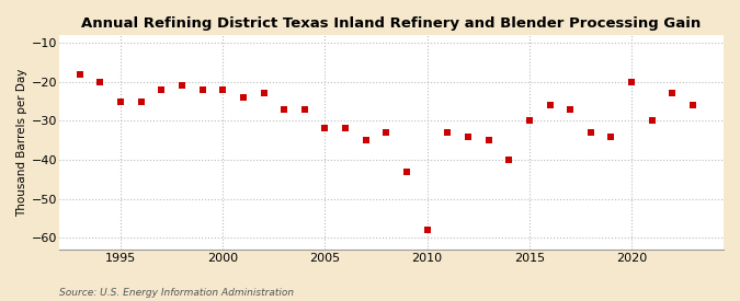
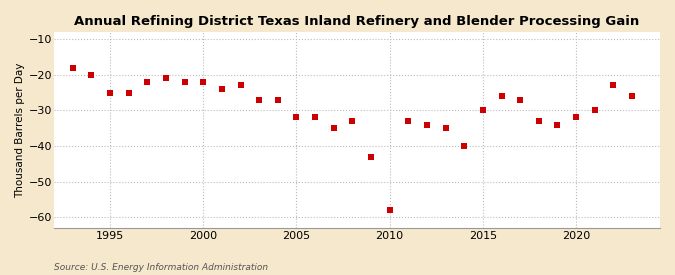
2020: -20 -> -32
